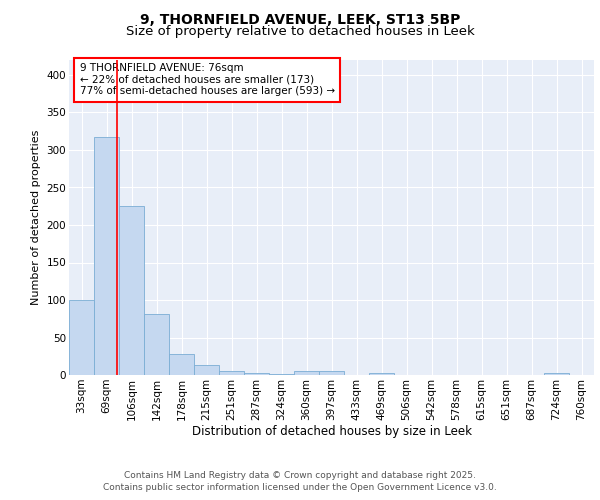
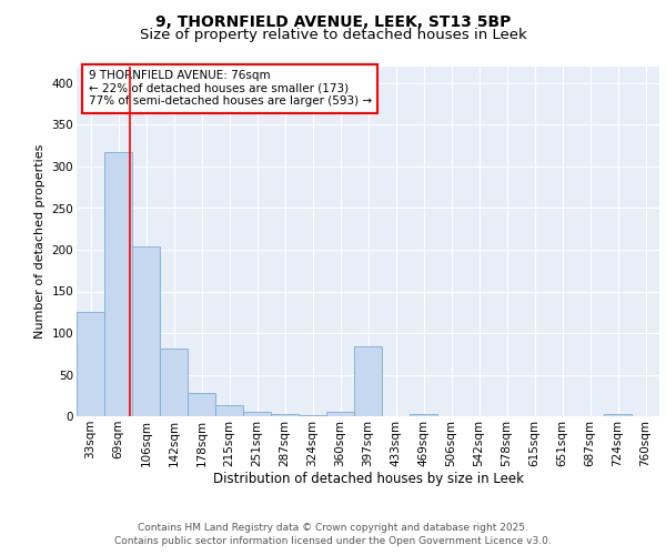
33sqm: 100 -> 126
106sqm: 225 -> 204
397sqm: 6 -> 84
